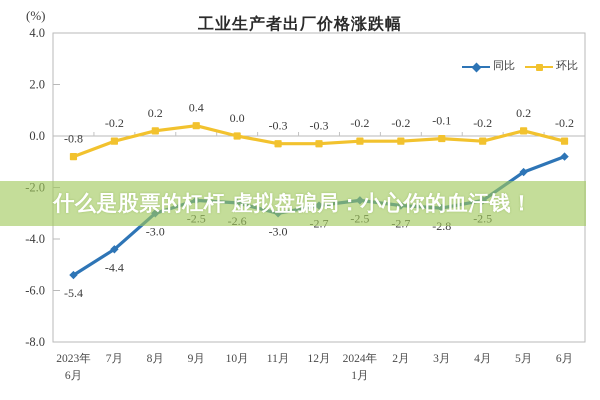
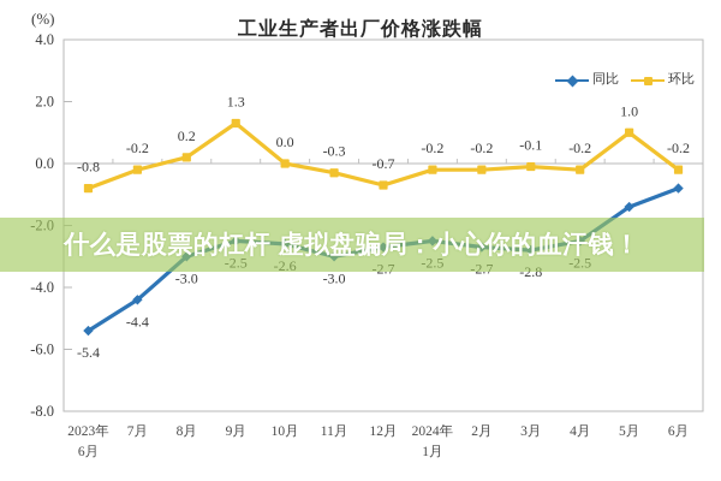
环比/9月: 0.4 -> 1.3
环比/12月: -0.3 -> -0.7
环比/5月: 0.2 -> 1.0
